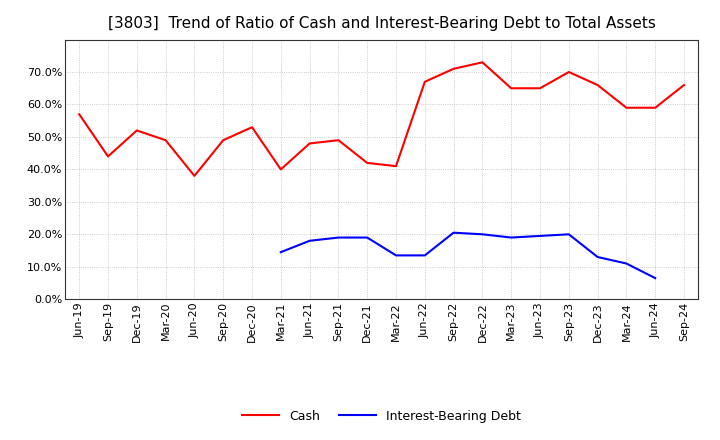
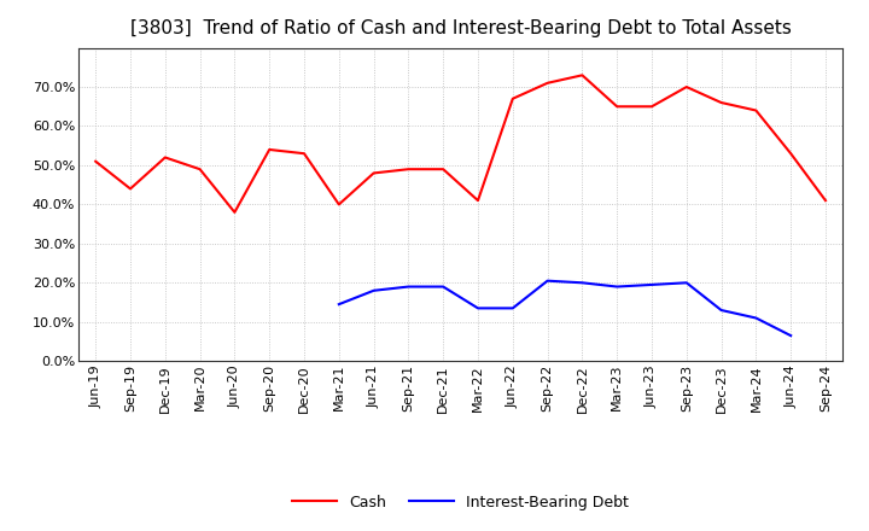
Cash/Jun-19: 57% -> 51%
Cash/Sep-20: 49% -> 54%
Cash/Dec-21: 42% -> 49%
Cash/Mar-24: 59% -> 64%
Cash/Jun-24: 59% -> 53%
Cash/Sep-24: 66% -> 41%
